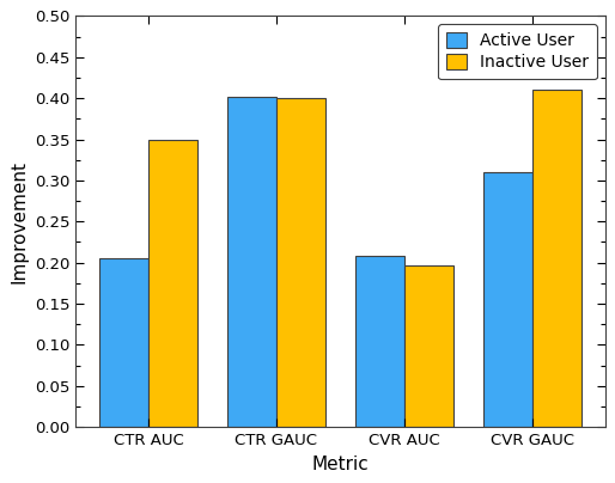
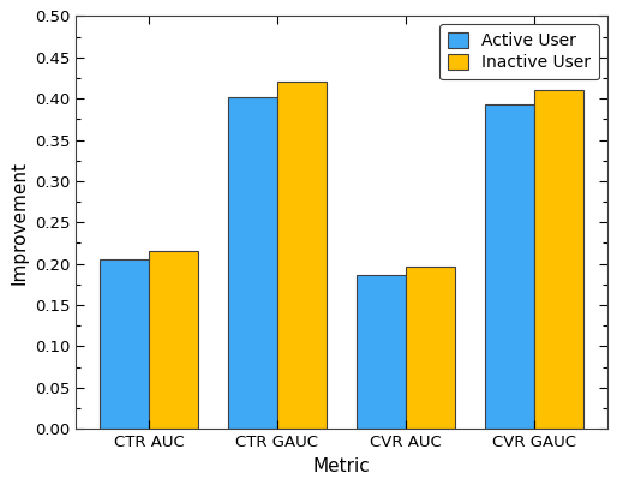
Inactive User/CTR AUC: 0.350 -> 0.215
Inactive User/CTR GAUC: 0.400 -> 0.420
Active User/CVR AUC: 0.208 -> 0.187
Active User/CVR GAUC: 0.310 -> 0.393
